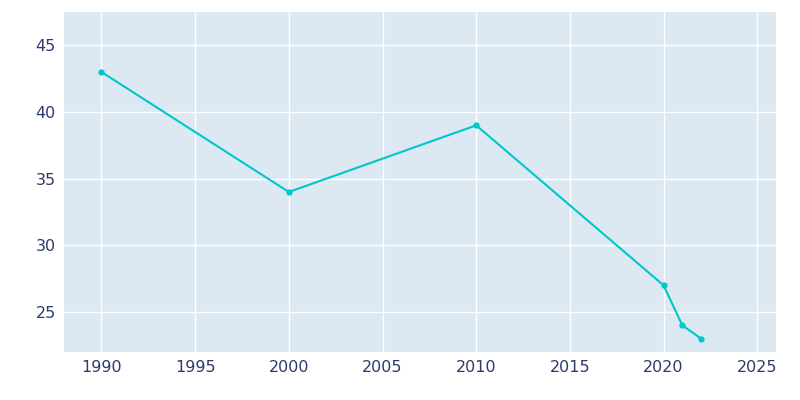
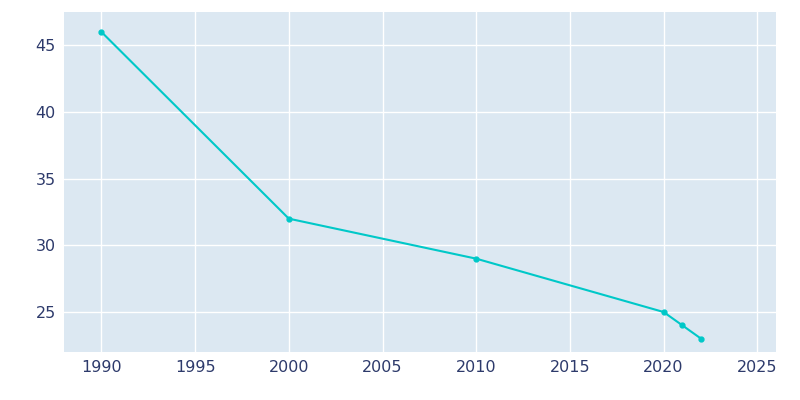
1990: 43 -> 46
2000: 34 -> 32
2010: 39 -> 29
2020: 27 -> 25
